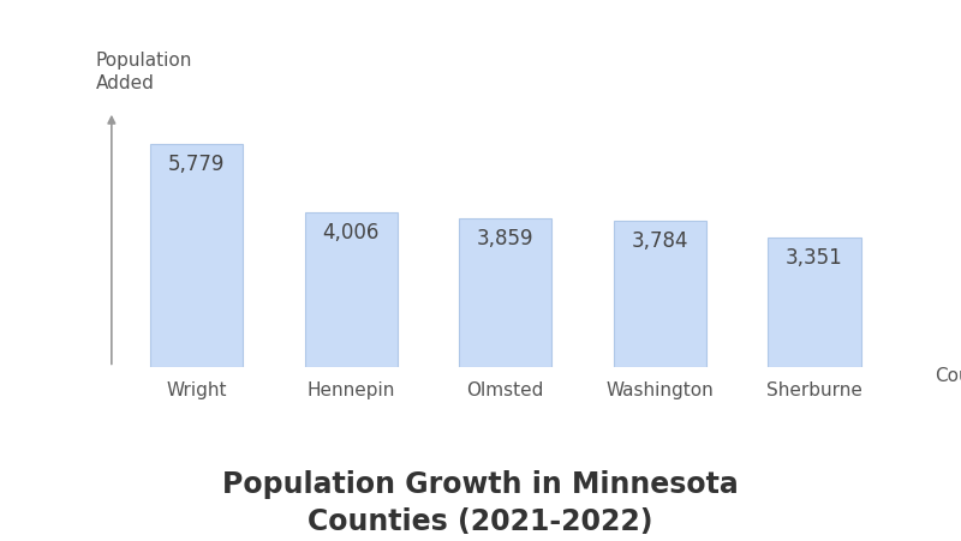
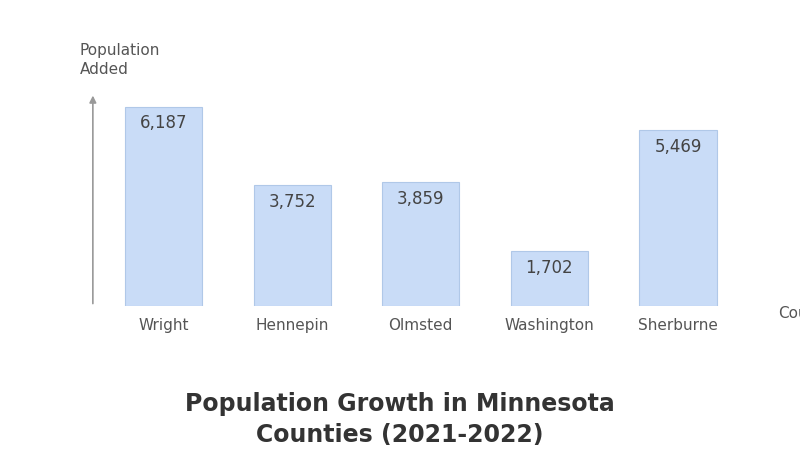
Wright: 5,779 -> 6,187
Hennepin: 4,006 -> 3,752
Washington: 3,784 -> 1,702
Sherburne: 3,351 -> 5,469
